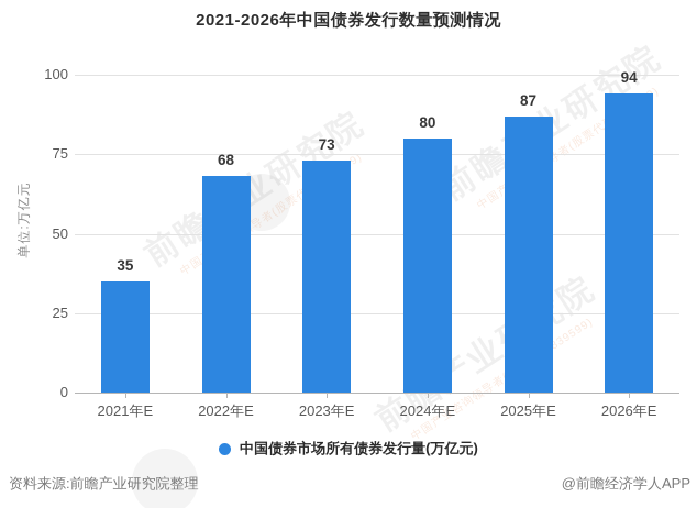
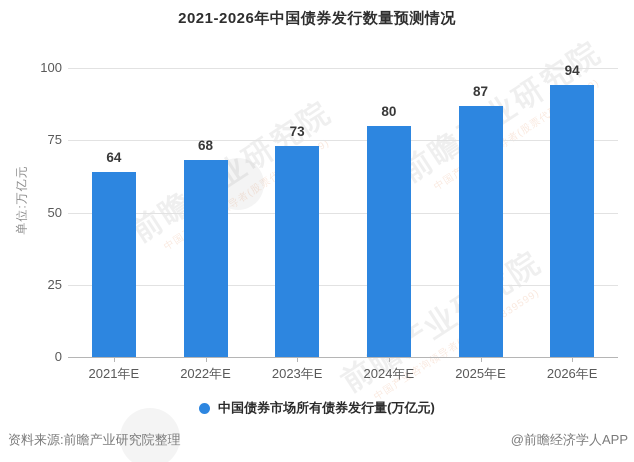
2021年E: 35 -> 64
